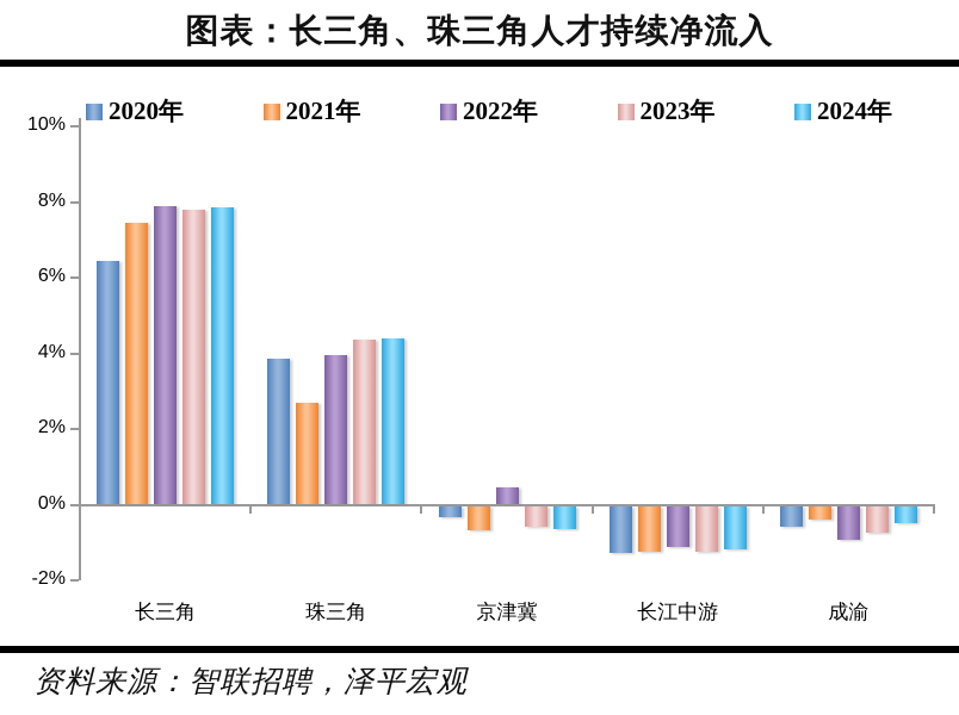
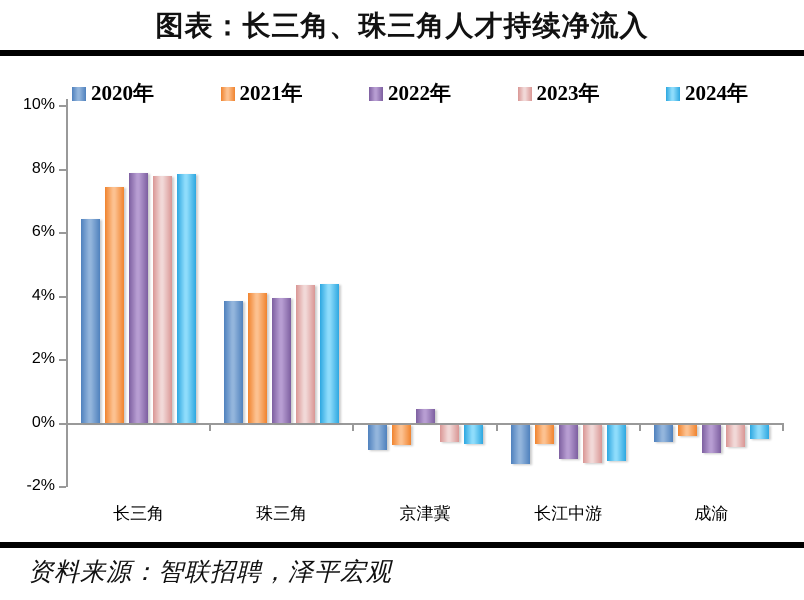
2021年/珠三角: 2.7% -> 4.1%
2020年/京津冀: -0.3% -> -0.8%
2021年/长江中游: -1.2% -> -0.6%
